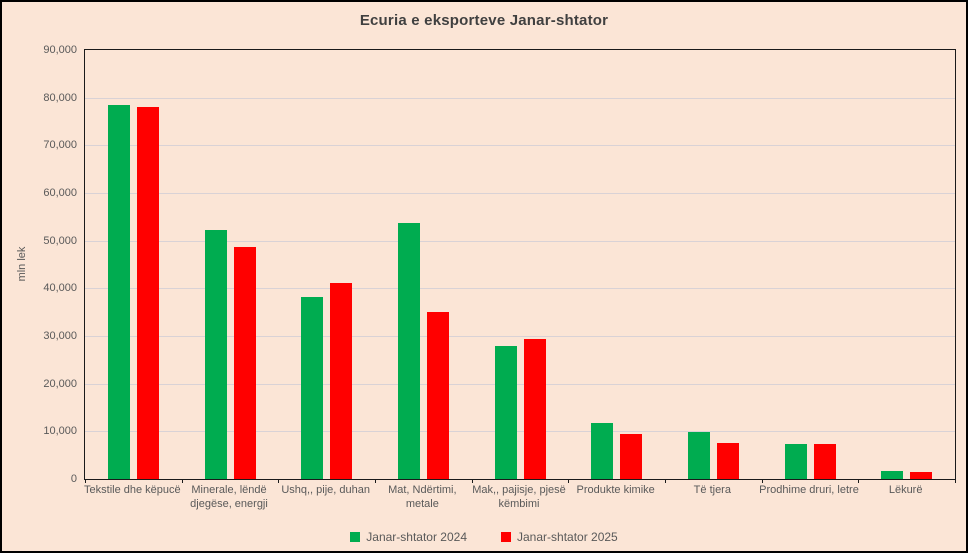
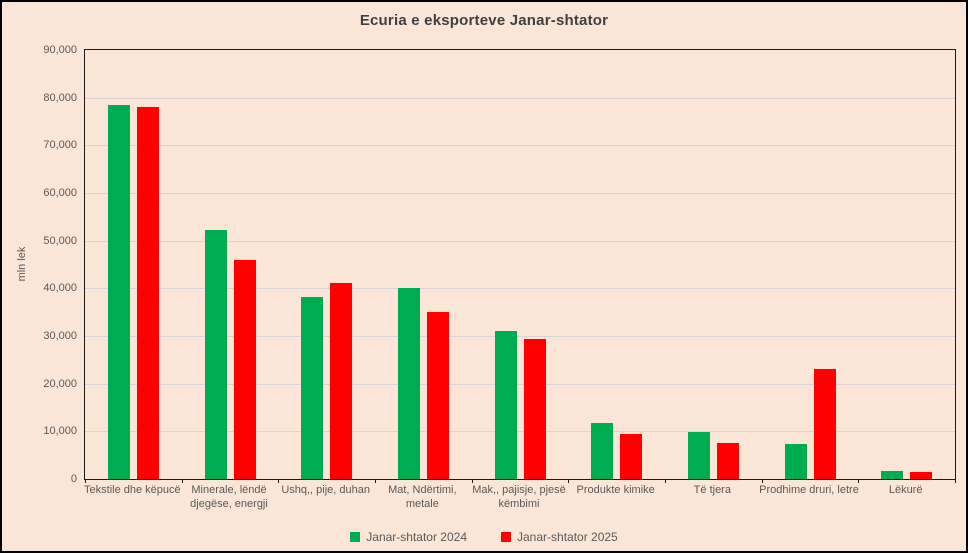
Janar-shtator 2025/Minerale, lëndë djegëse, energji: 49000 -> 46000
Janar-shtator 2024/Mat, Ndërtimi, metale: 54000 -> 40000
Janar-shtator 2024/Mak,, pajisje, pjesë këmbimi: 28000 -> 31000
Janar-shtator 2025/Prodhime druri, letre: 7000 -> 23000
